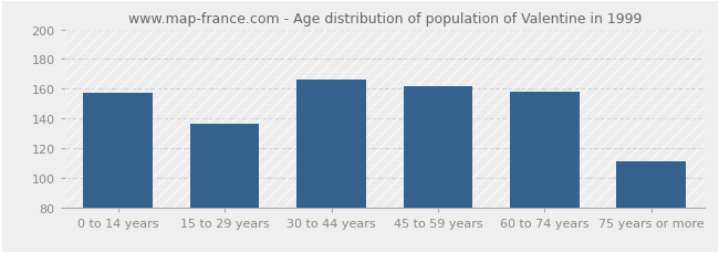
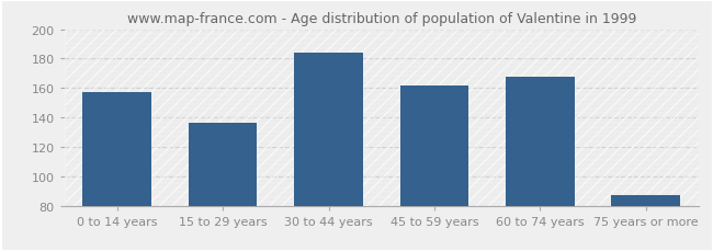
30 to 44 years: 166 -> 184
60 to 74 years: 158 -> 168
75 years or more: 111 -> 87
